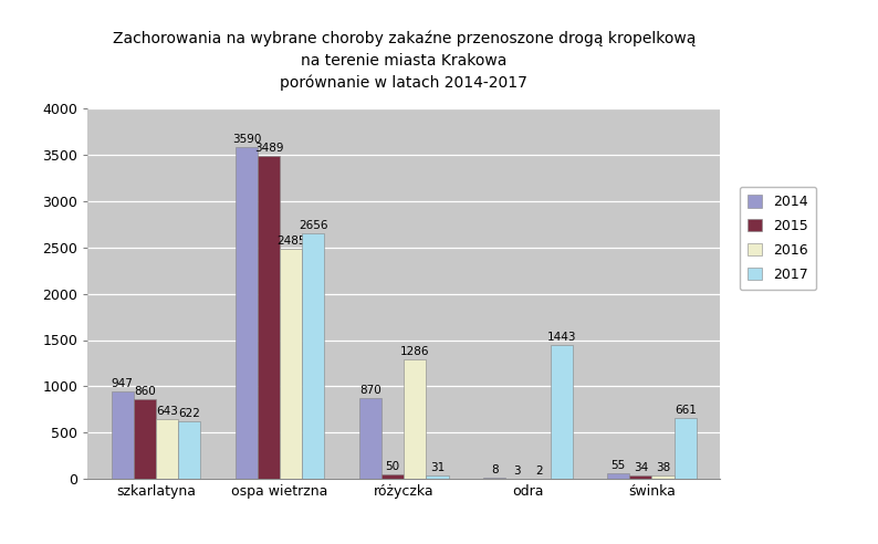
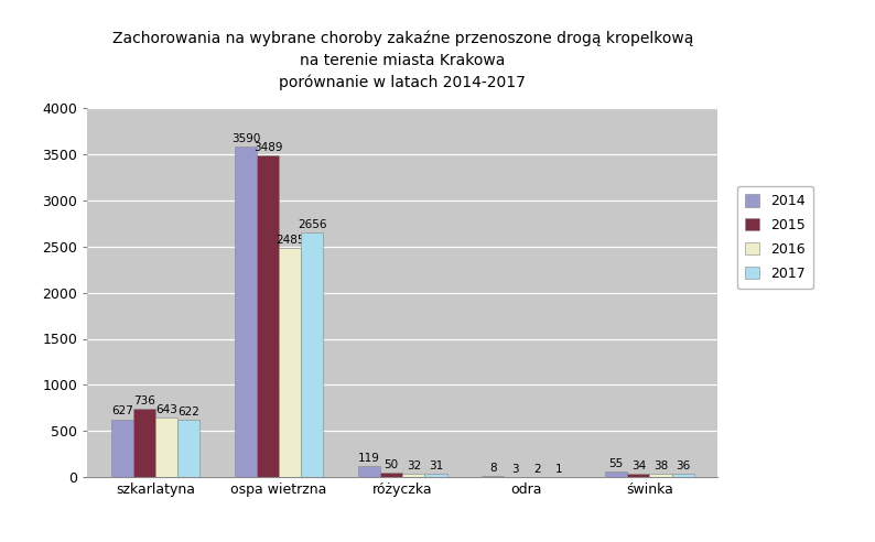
2014/szkarlatyna: 947 -> 627
2015/szkarlatyna: 860 -> 736
2014/różyczka: 870 -> 119
2016/różyczka: 1286 -> 32
2017/odra: 1443 -> 1
2017/świnka: 661 -> 36
